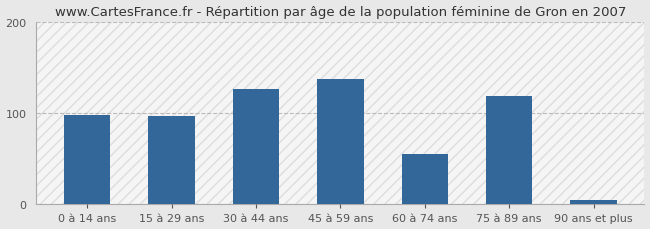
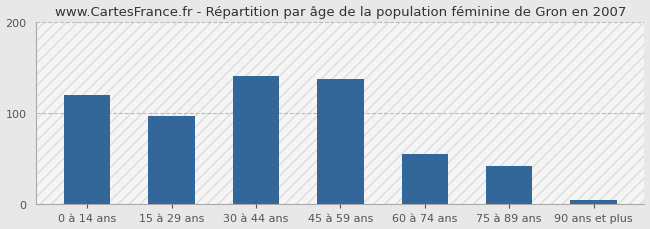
0 à 14 ans: 98 -> 120
30 à 44 ans: 126 -> 140
75 à 89 ans: 118 -> 42
